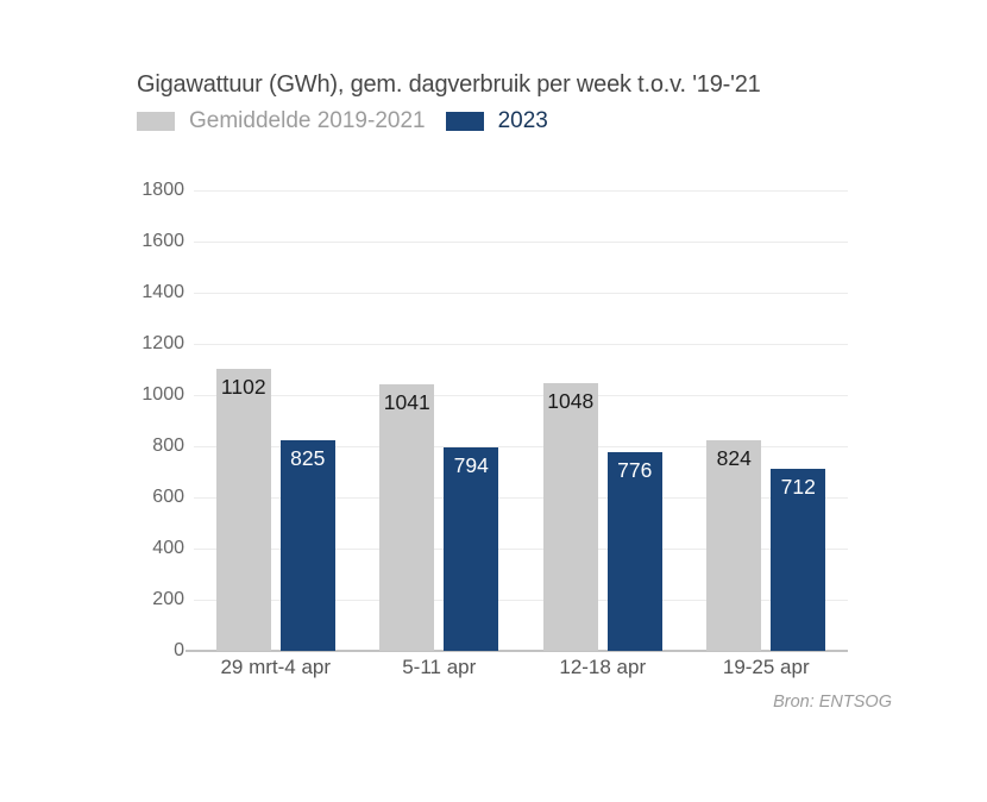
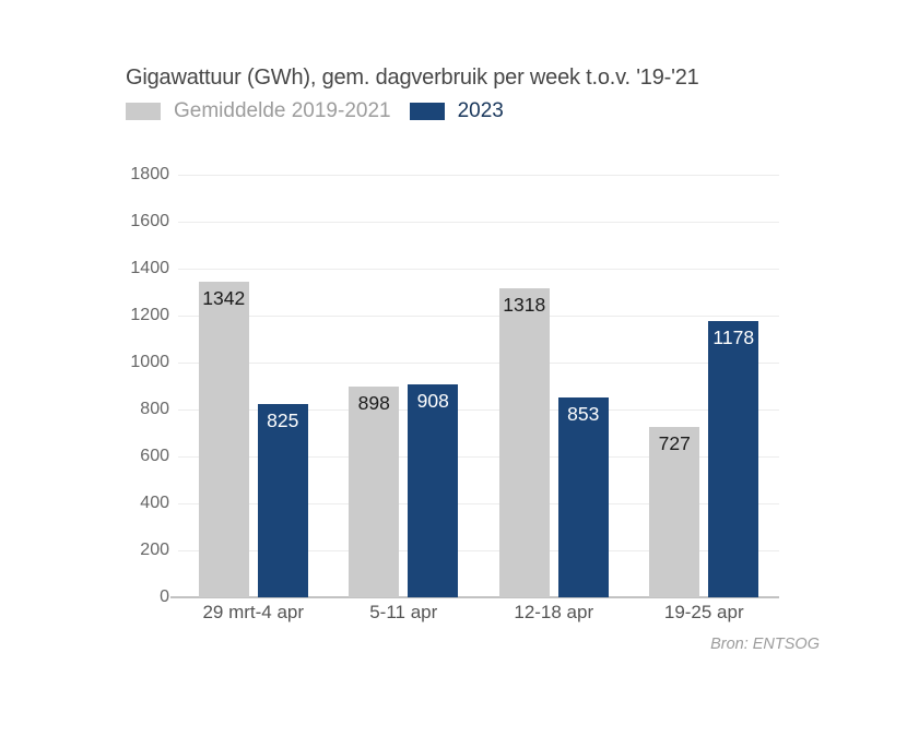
Gemiddelde 2019-2021/29 mrt-4 apr: 1102 -> 1342
Gemiddelde 2019-2021/5-11 apr: 1041 -> 898
2023/5-11 apr: 794 -> 908
Gemiddelde 2019-2021/12-18 apr: 1048 -> 1318
2023/12-18 apr: 776 -> 853
Gemiddelde 2019-2021/19-25 apr: 824 -> 727
2023/19-25 apr: 712 -> 1178
